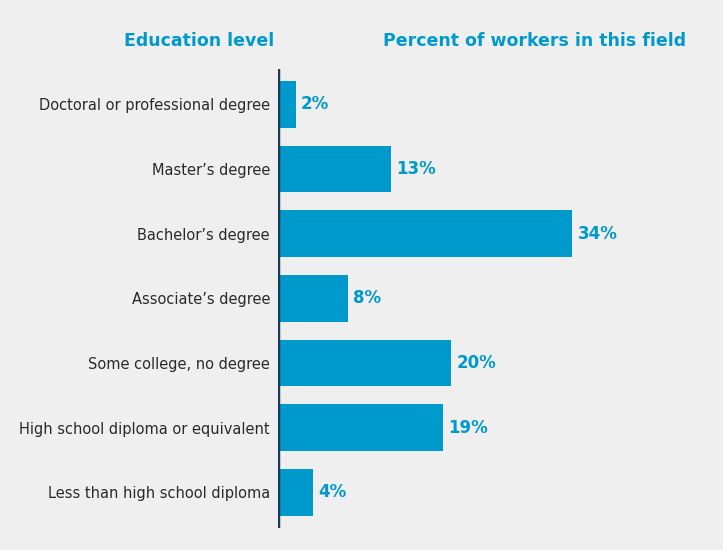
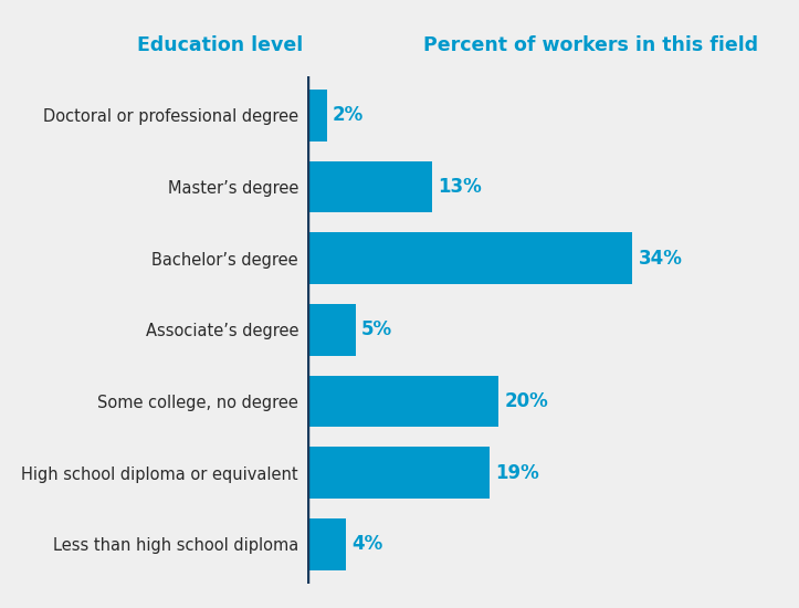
Associate’s degree: 8% -> 5%
